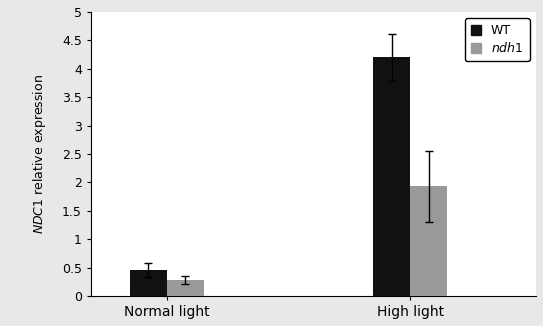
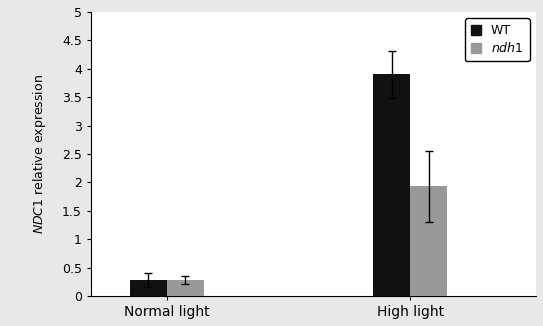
WT/Normal light: 0.46 -> 0.28
WT/High light: 4.20 -> 3.90
